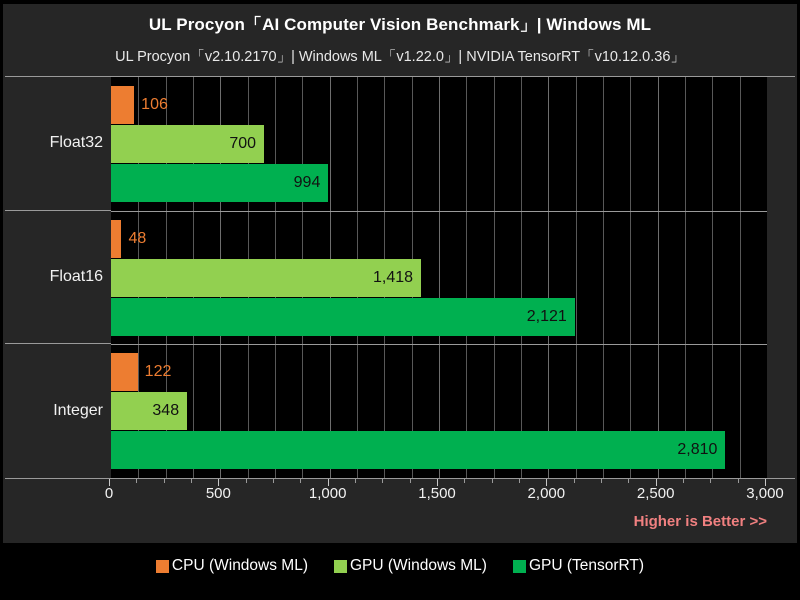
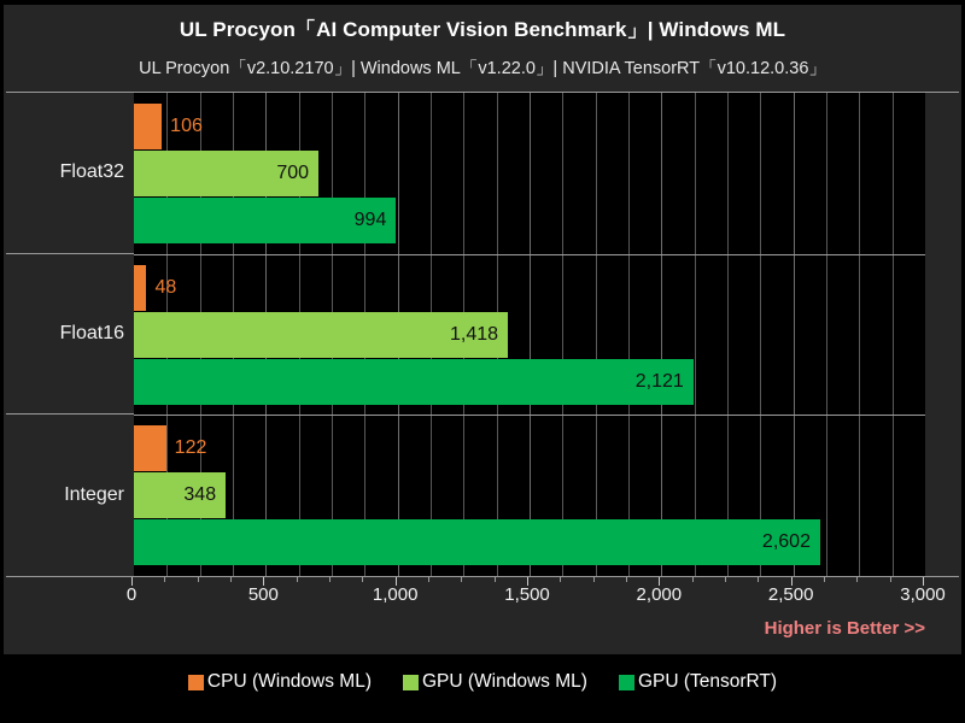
GPU (TensorRT)/Integer: 2,810 -> 2,602
